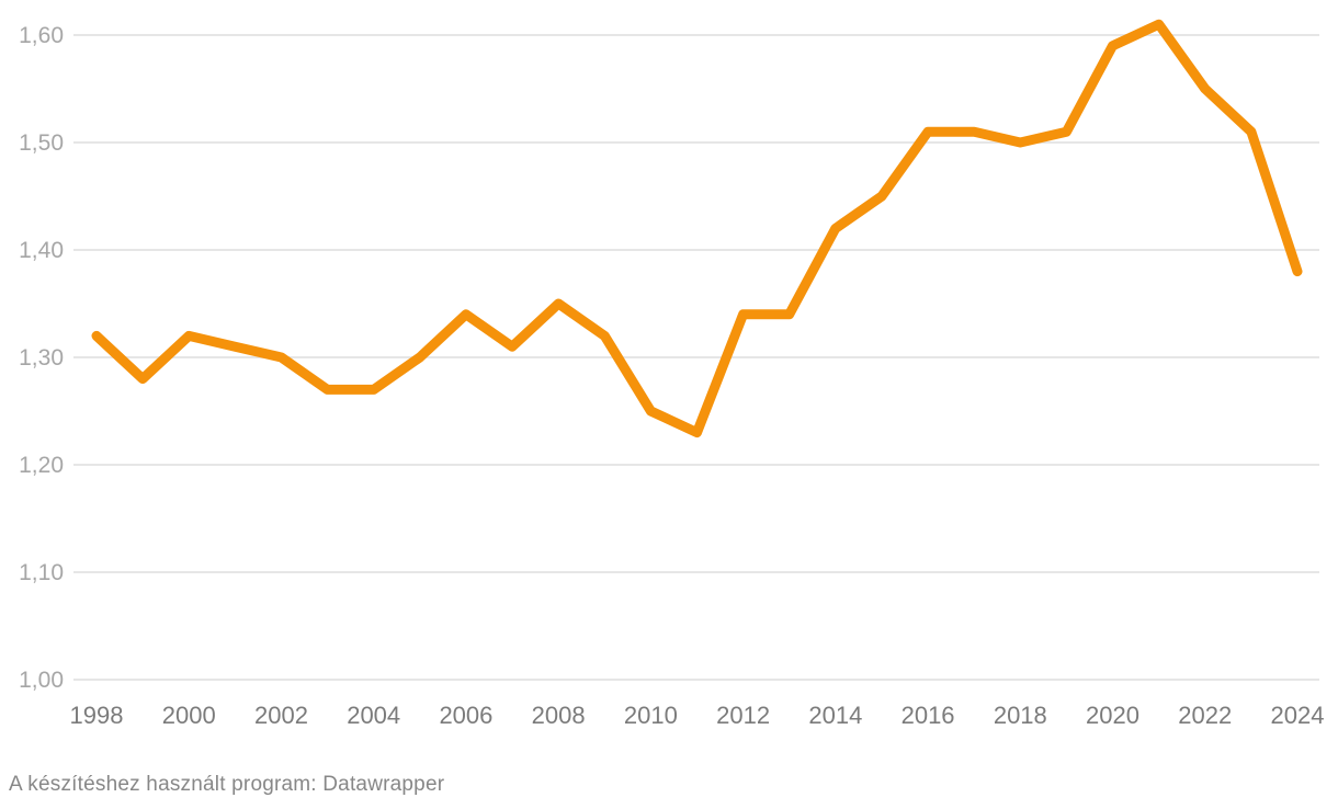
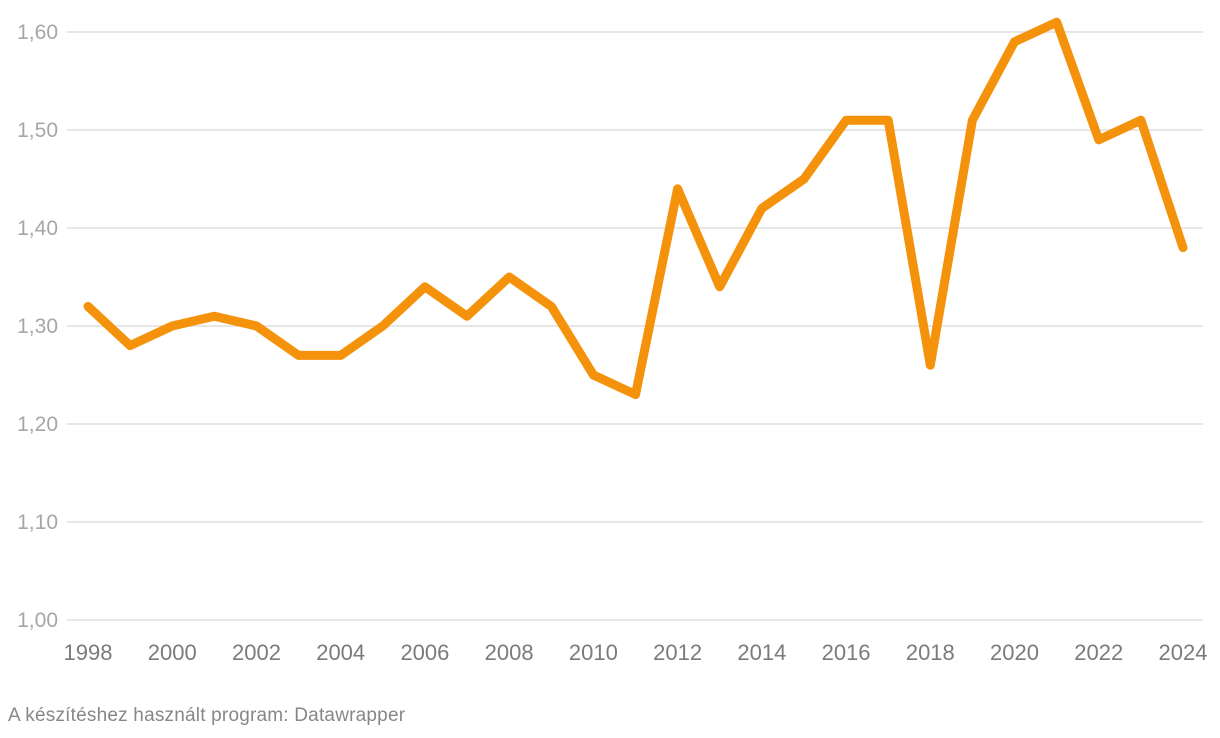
2000: 1,32 -> 1,30
2012: 1,34 -> 1,44
2018: 1,50 -> 1,26
2022: 1,55 -> 1,49
